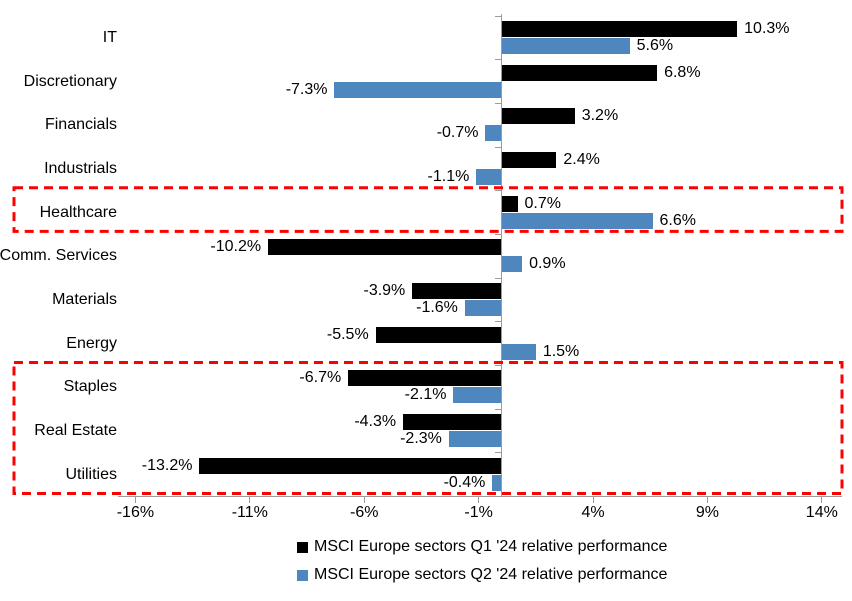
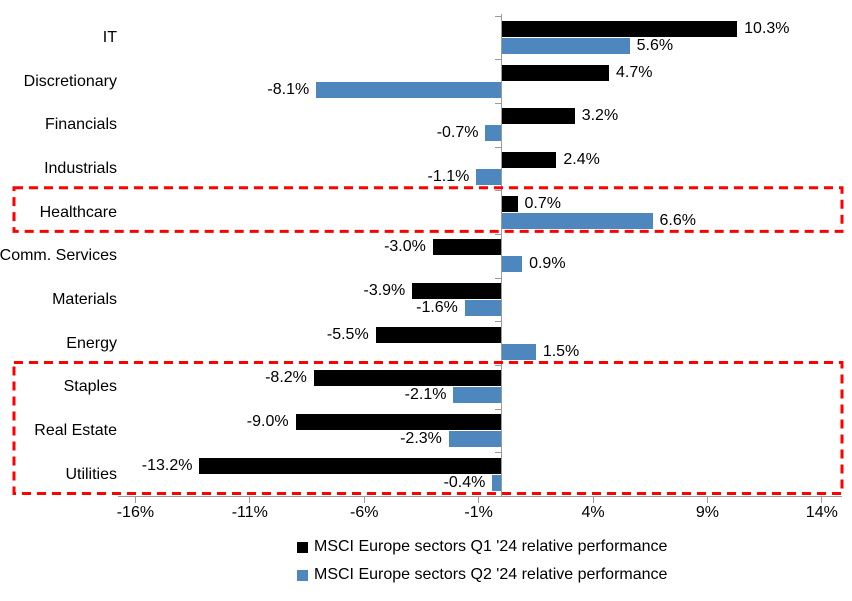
MSCI Europe sectors Q1 '24 relative performance/Discretionary: 6.8% -> 4.7%
MSCI Europe sectors Q2 '24 relative performance/Discretionary: -7.3% -> -8.1%
MSCI Europe sectors Q1 '24 relative performance/Comm. Services: -10.2% -> -3.0%
MSCI Europe sectors Q1 '24 relative performance/Staples: -6.7% -> -8.2%
MSCI Europe sectors Q1 '24 relative performance/Real Estate: -4.3% -> -9.0%
